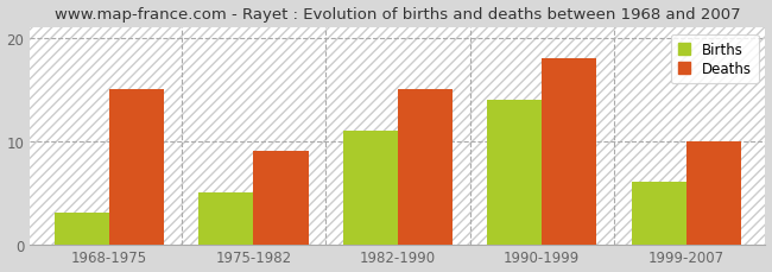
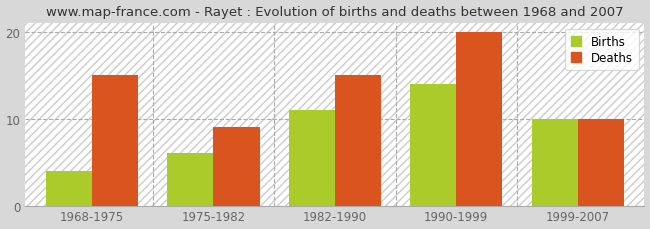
Births/1968-1975: 3 -> 4
Births/1975-1982: 5 -> 6
Deaths/1990-1999: 18 -> 20
Births/1999-2007: 6 -> 10
